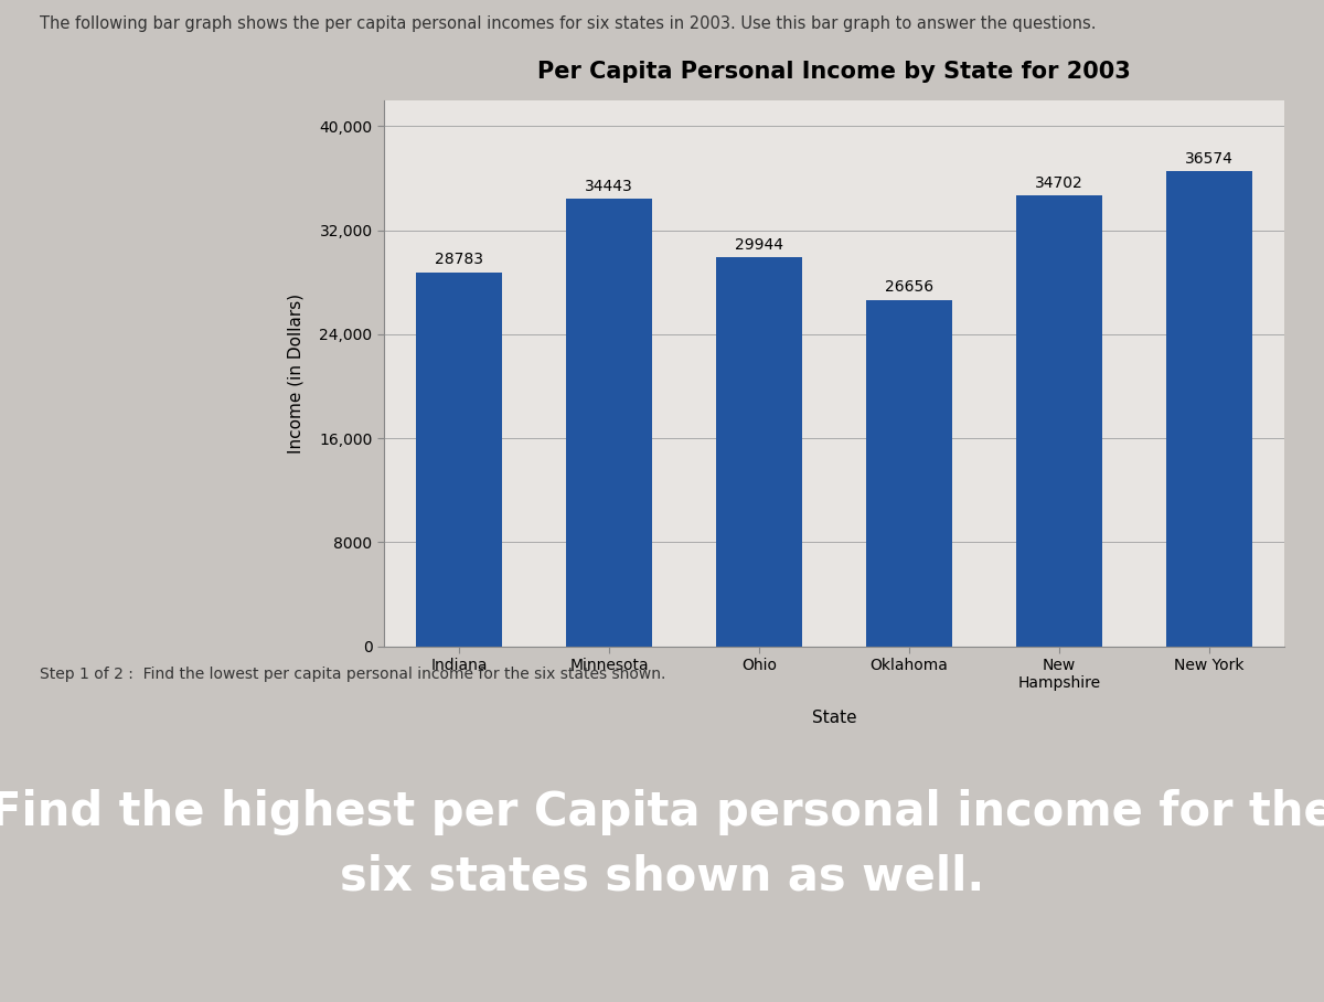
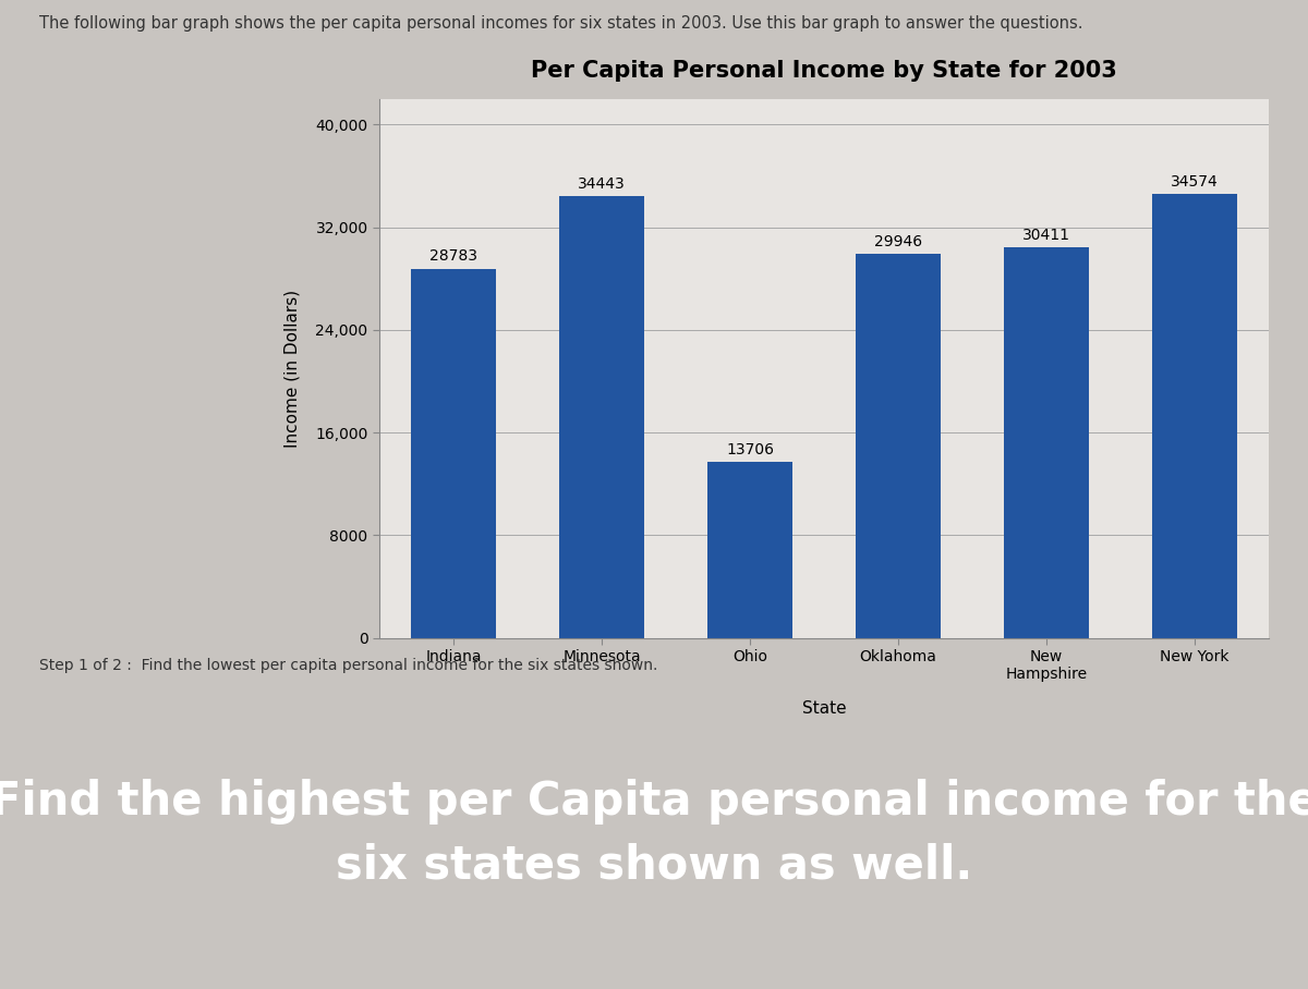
Ohio: 29944 -> 13706
Oklahoma: 26656 -> 29946
New Hampshire: 34702 -> 30411
New York: 36574 -> 34574
